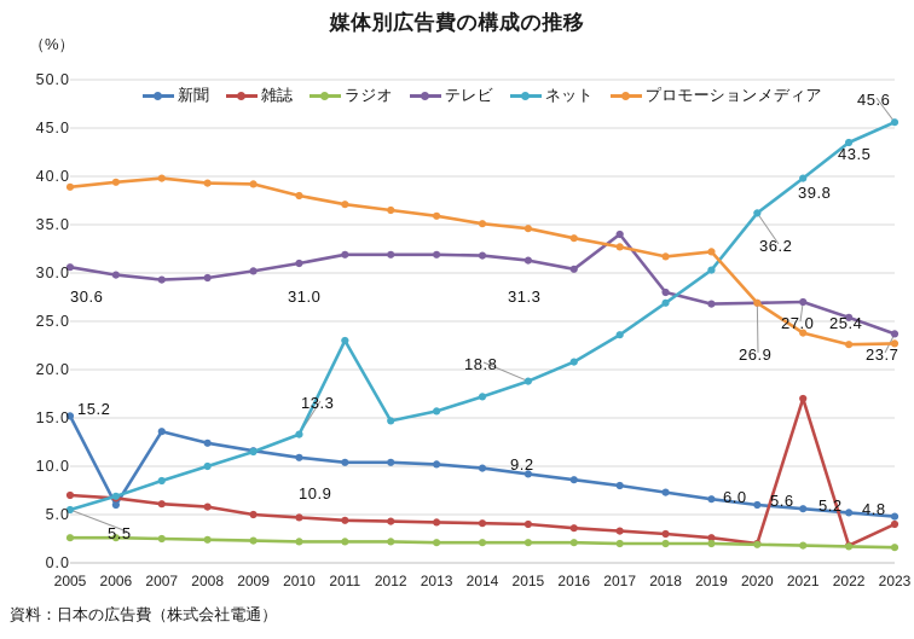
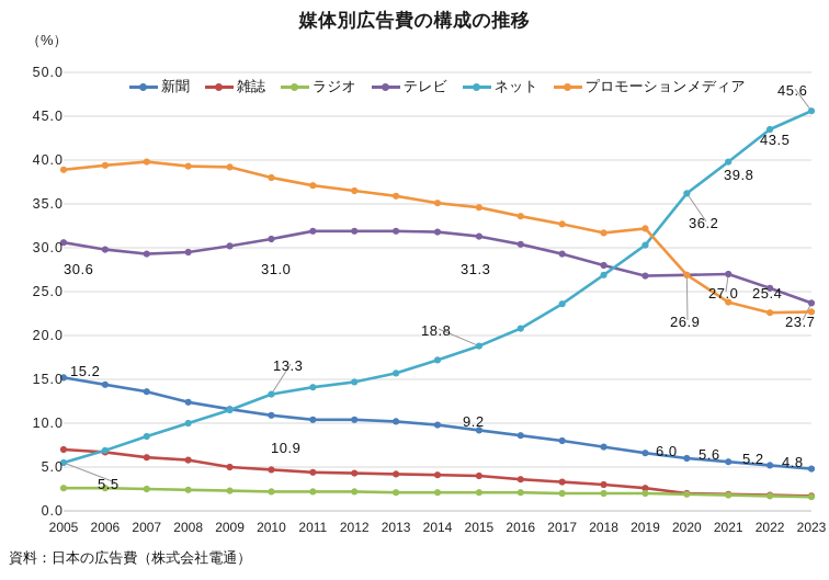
新聞/2006: 6 -> 14
ネット/2011: 23 -> 14
テレビ/2017: 34 -> 29
雑誌/2021: 17 -> 2
雑誌/2023: 4 -> 2
